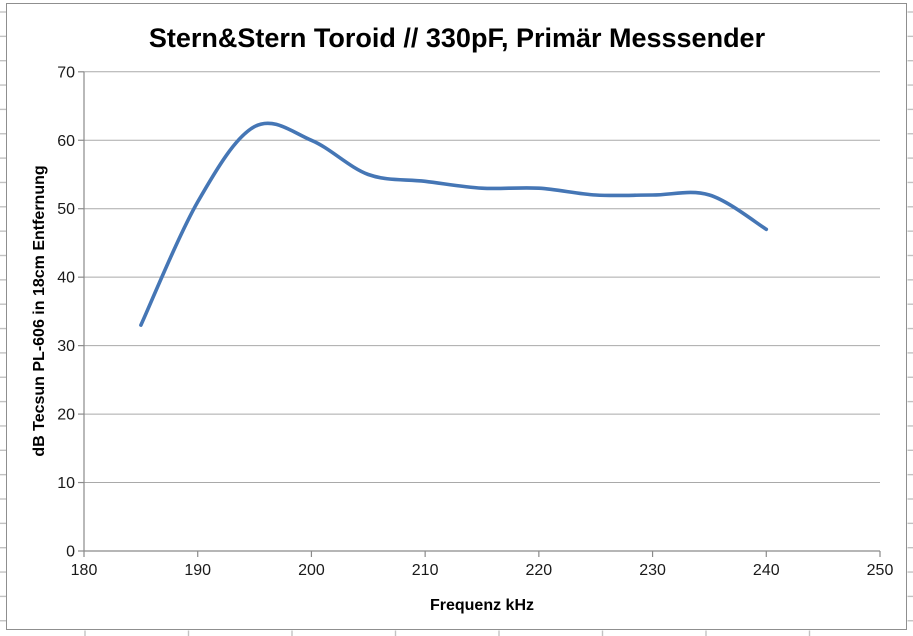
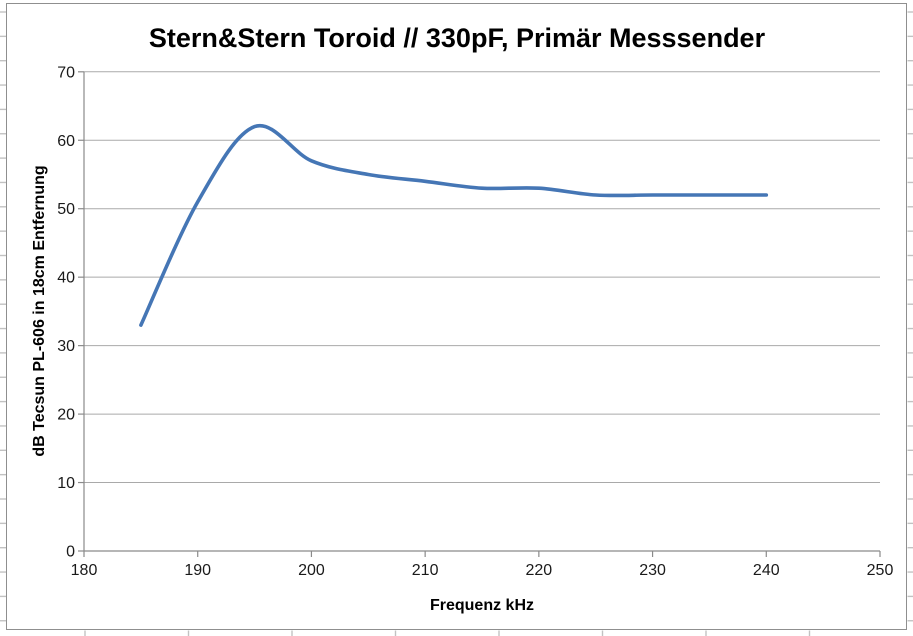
200: 60 -> 57
240: 47 -> 52
